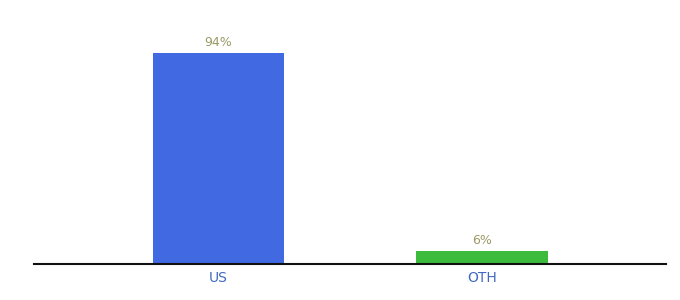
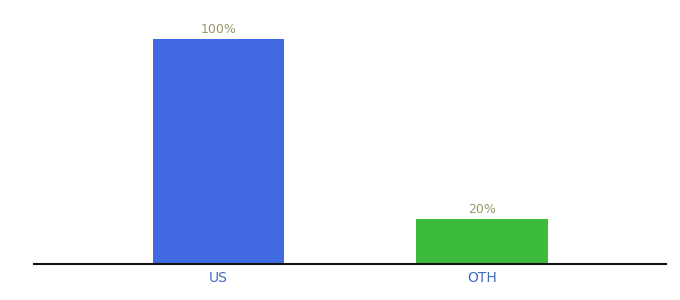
US: 94% -> 100%
OTH: 6% -> 20%
